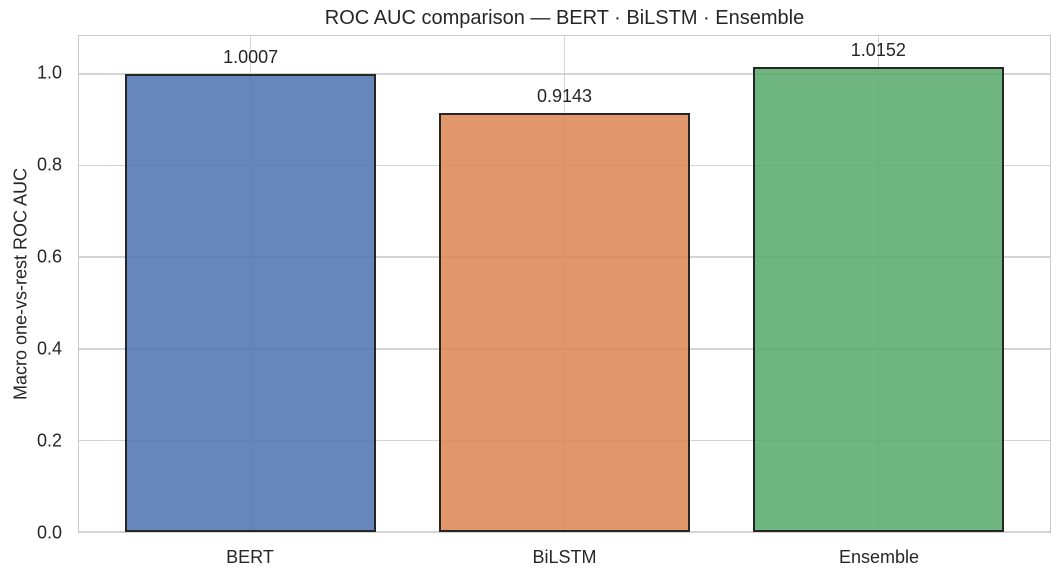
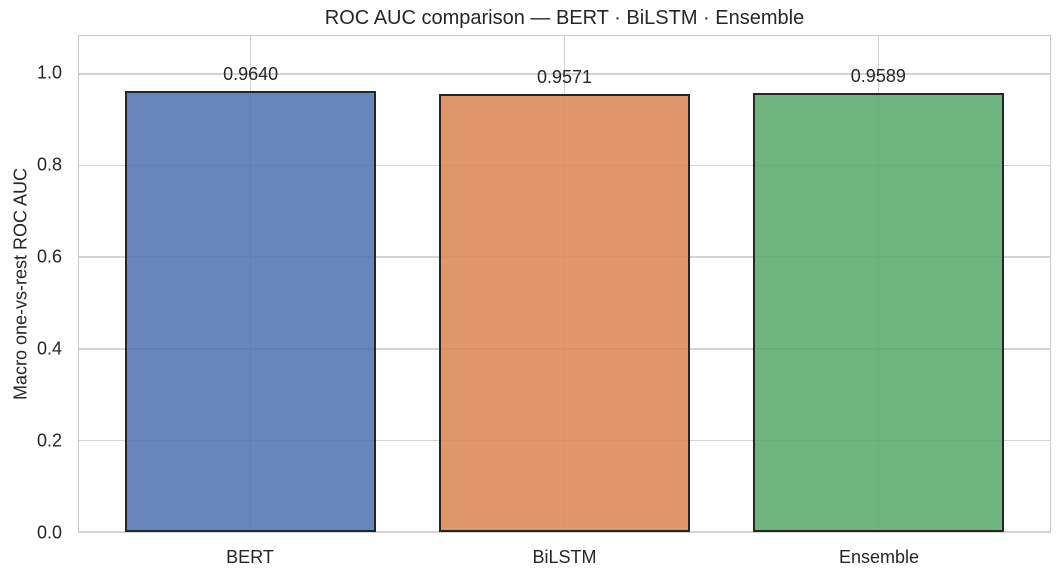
BERT: 1.0007 -> 0.9640
BiLSTM: 0.9143 -> 0.9571
Ensemble: 1.0152 -> 0.9589
